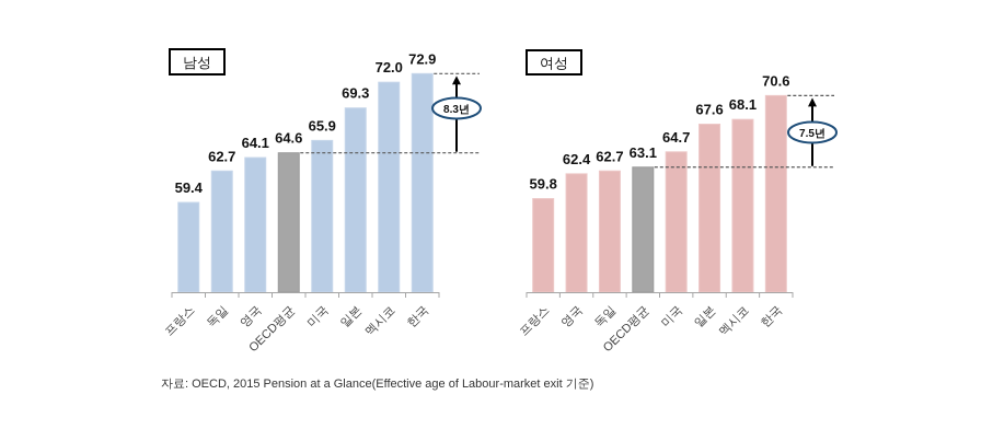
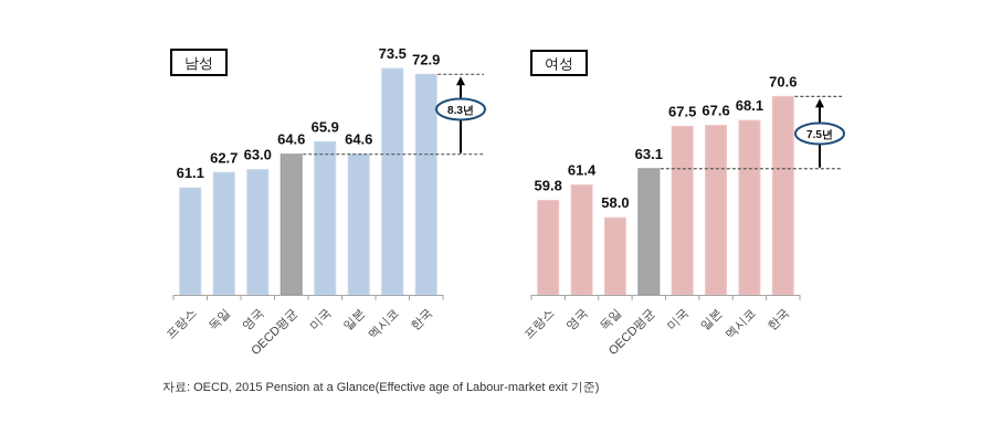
남성/프랑스: 59.4 -> 61.1
남성/영국: 64.1 -> 63.0
남성/일본: 69.3 -> 64.6
남성/멕시코: 72.0 -> 73.5
여성/영국: 62.4 -> 61.4
여성/독일: 62.7 -> 58.0
여성/미국: 64.7 -> 67.5
